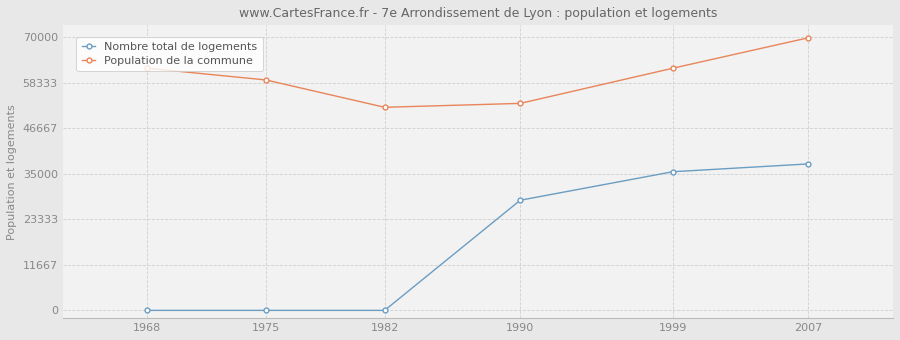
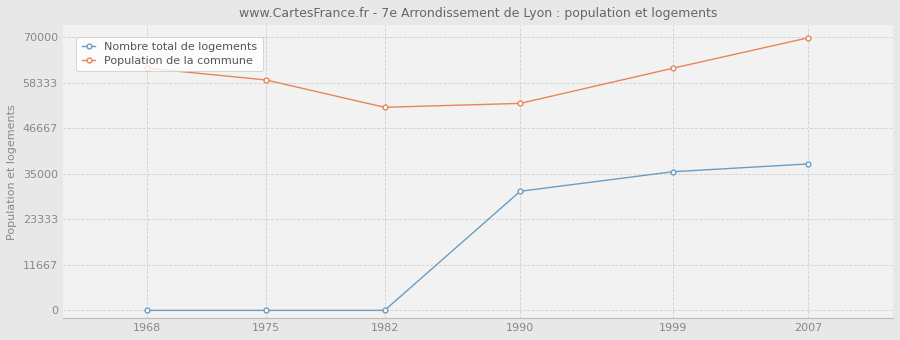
Nombre total de logements/1990: 28200 -> 30500
